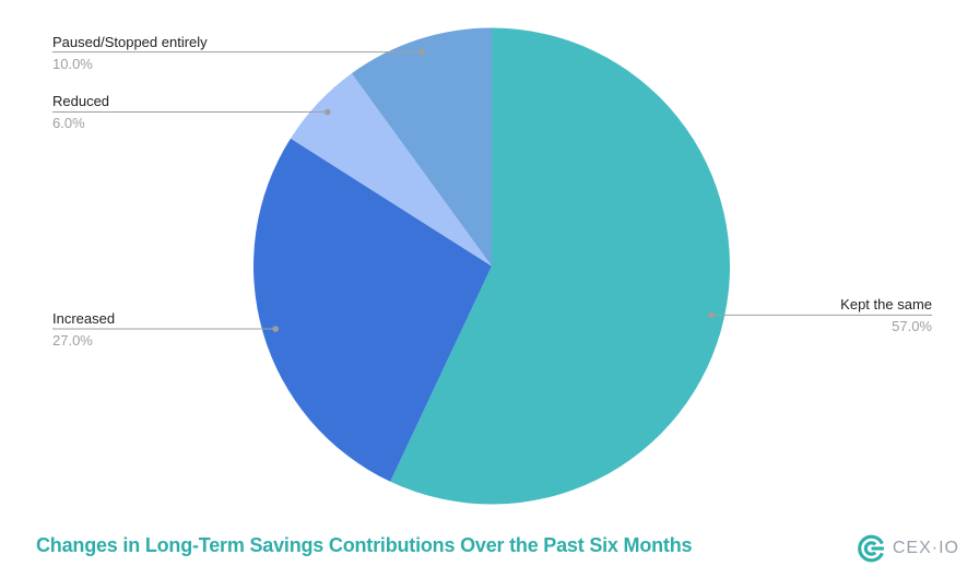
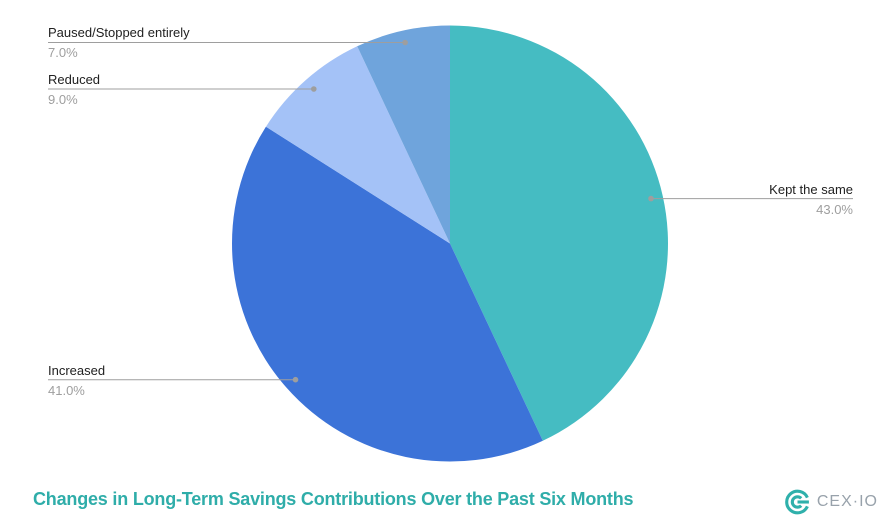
Kept the same: 57.0% -> 43.0%
Increased: 27.0% -> 41.0%
Reduced: 6.0% -> 9.0%
Paused/Stopped entirely: 10.0% -> 7.0%
